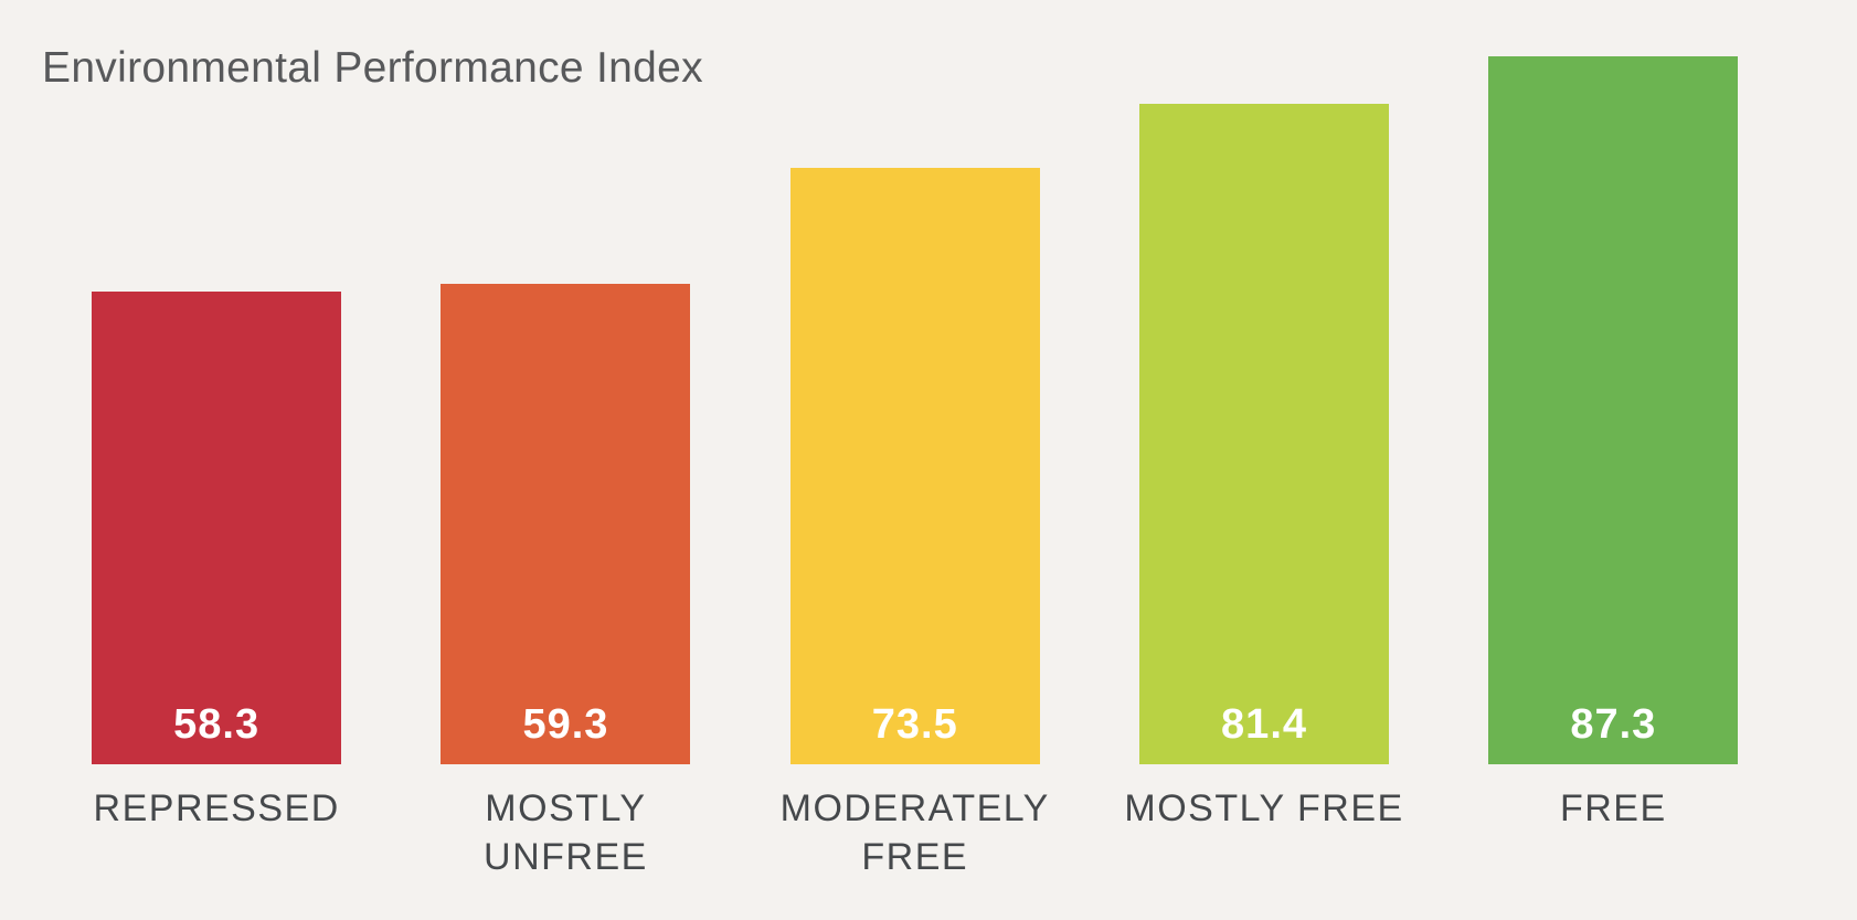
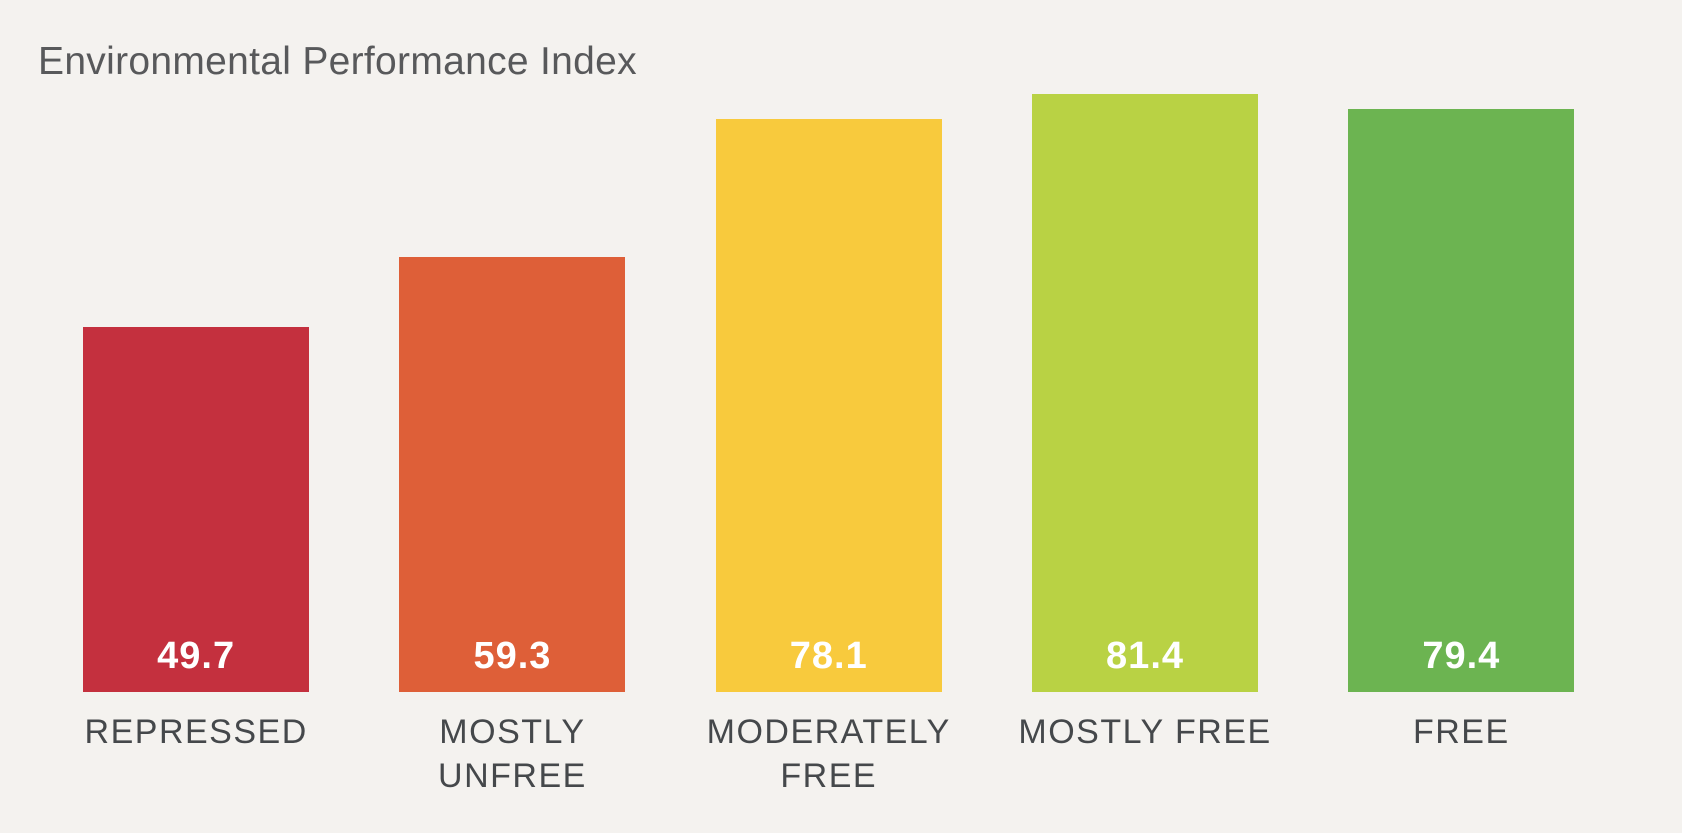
REPRESSED: 58.3 -> 49.7
MODERATELY FREE: 73.5 -> 78.1
FREE: 87.3 -> 79.4
